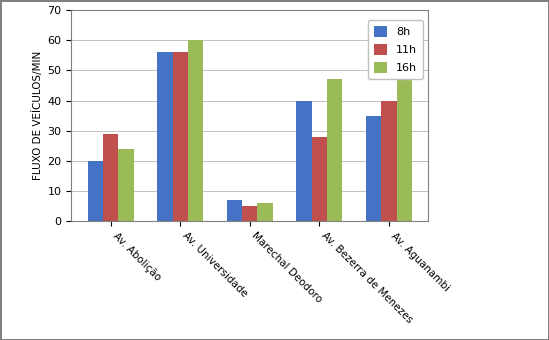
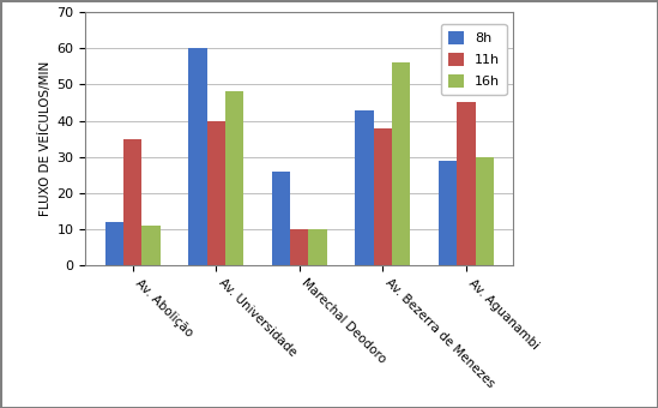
8h/Av. Abolição: 20 -> 12
11h/Av. Abolição: 29 -> 35
16h/Av. Abolição: 24 -> 11
8h/Av. Universidade: 56 -> 60
11h/Av. Universidade: 56 -> 40
16h/Av. Universidade: 60 -> 48
8h/Marechal Deodoro: 7 -> 26
11h/Marechal Deodoro: 5 -> 10
16h/Marechal Deodoro: 6 -> 10
8h/Av. Bezerra de Menezes: 40 -> 43
11h/Av. Bezerra de Menezes: 28 -> 38
16h/Av. Bezerra de Menezes: 47 -> 56
8h/Av. Aguanambi: 35 -> 29
11h/Av. Aguanambi: 40 -> 45
16h/Av. Aguanambi: 47 -> 30
